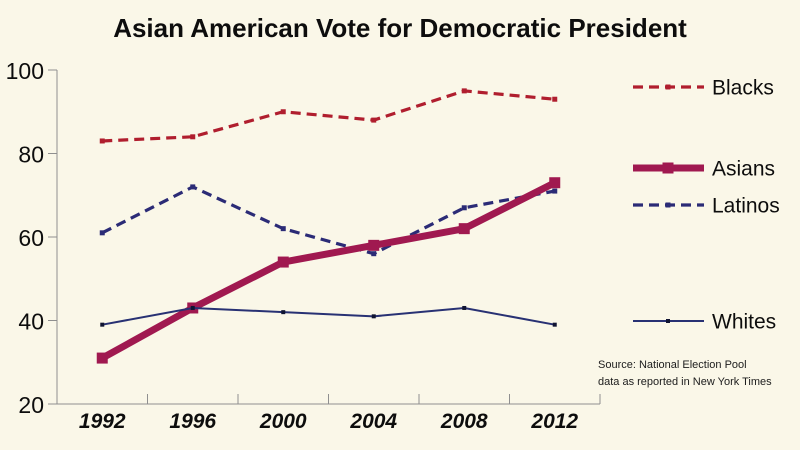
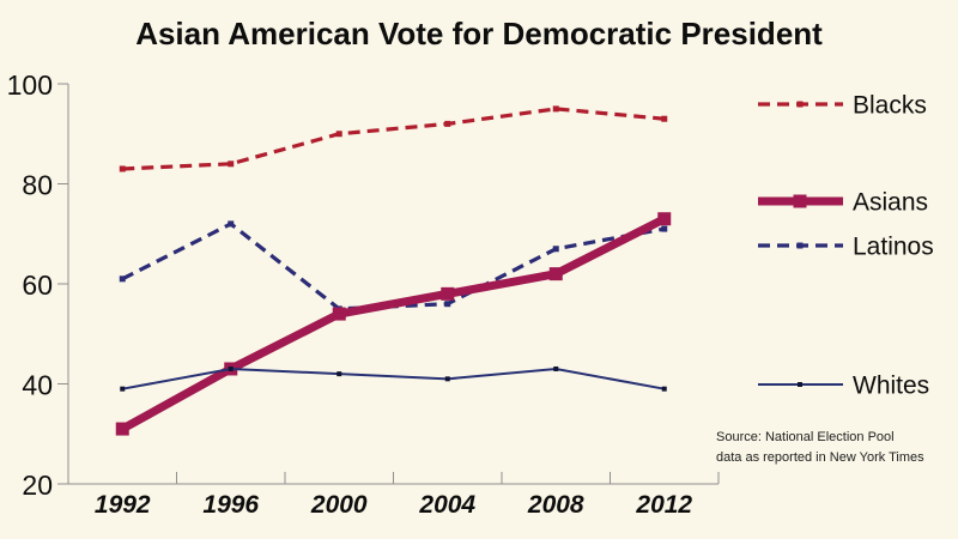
Latinos/2000: 62 -> 55
Blacks/2004: 88 -> 92
